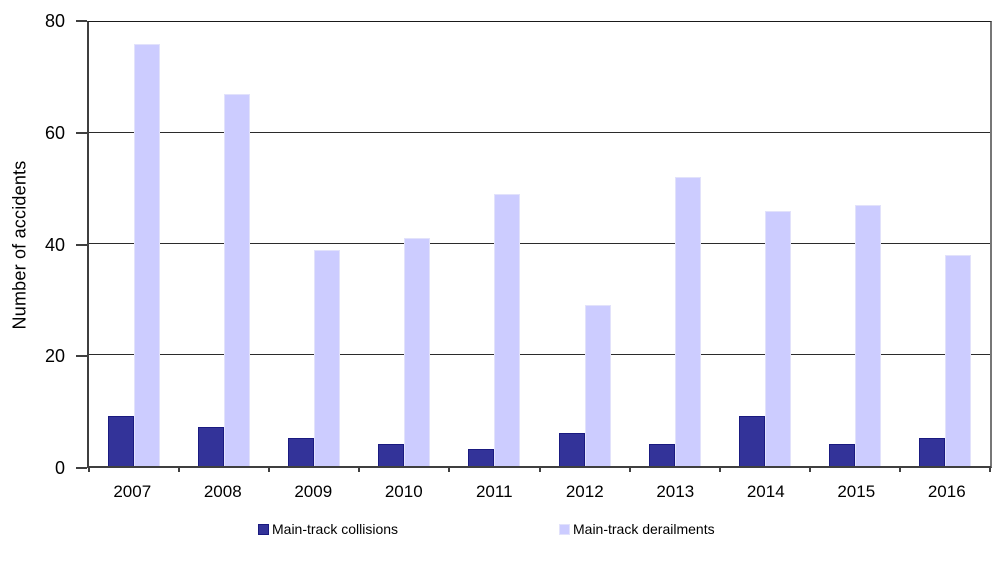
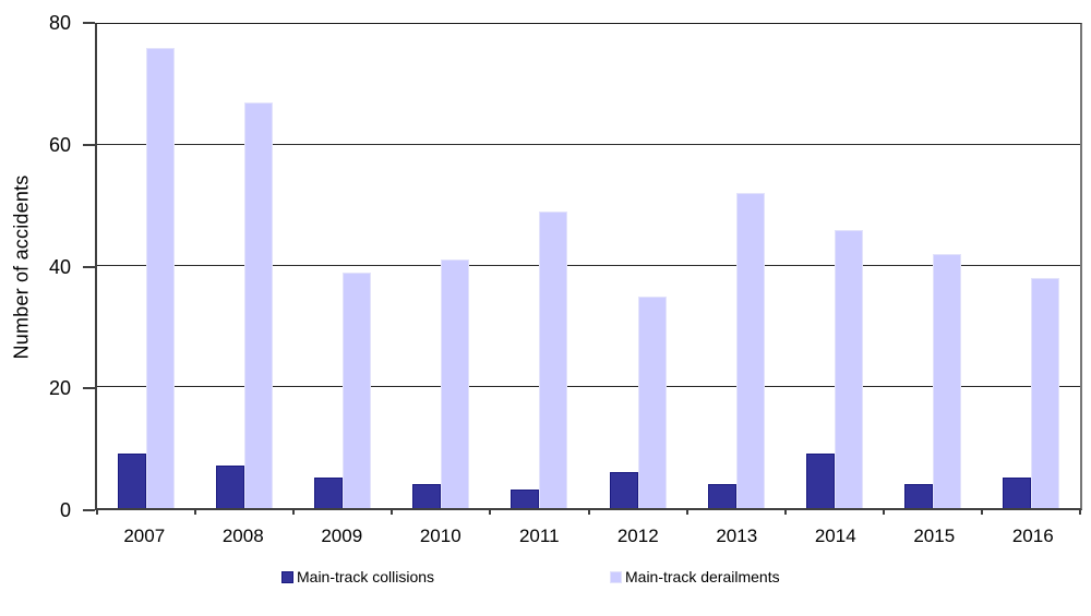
Main-track derailments/2012: 29 -> 35
Main-track derailments/2015: 47 -> 42
